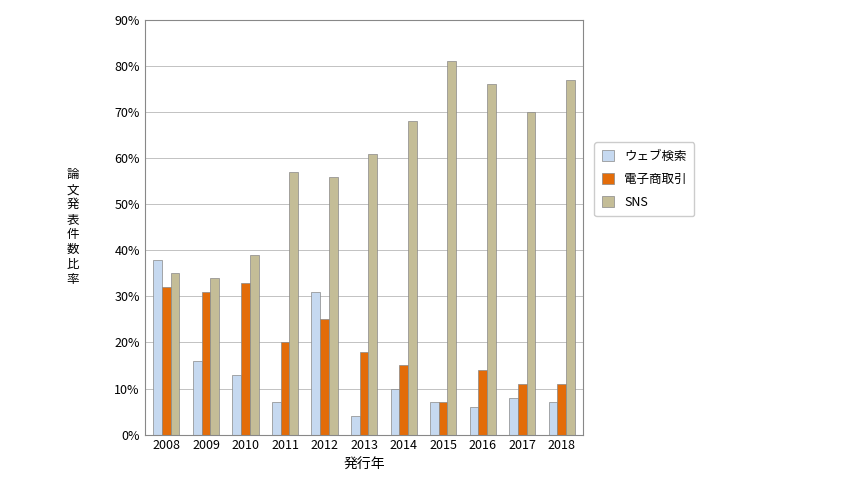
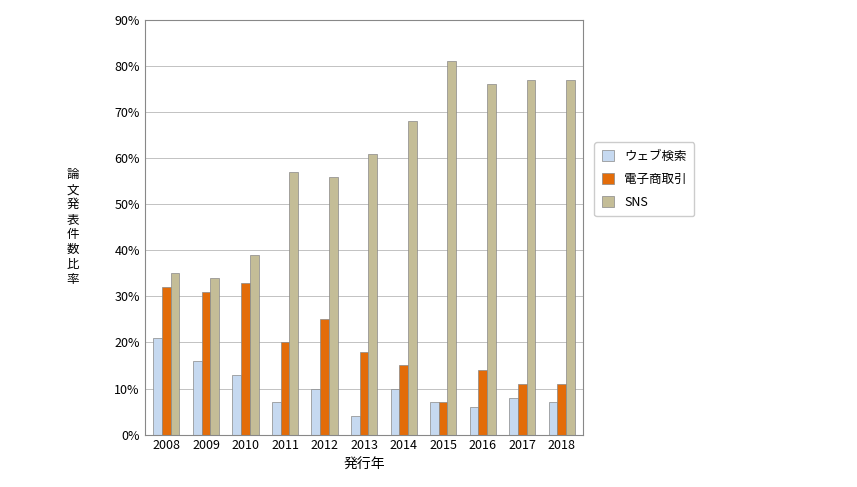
ウェブ検索/2008: 38% -> 21%
ウェブ検索/2012: 31% -> 10%
SNS/2017: 70% -> 77%
